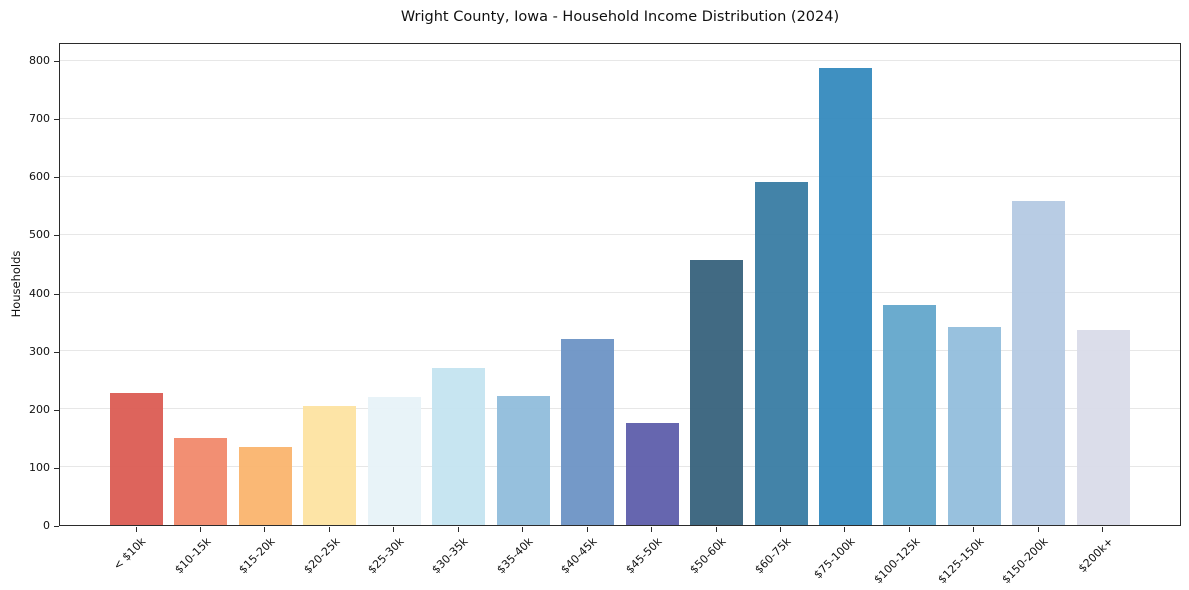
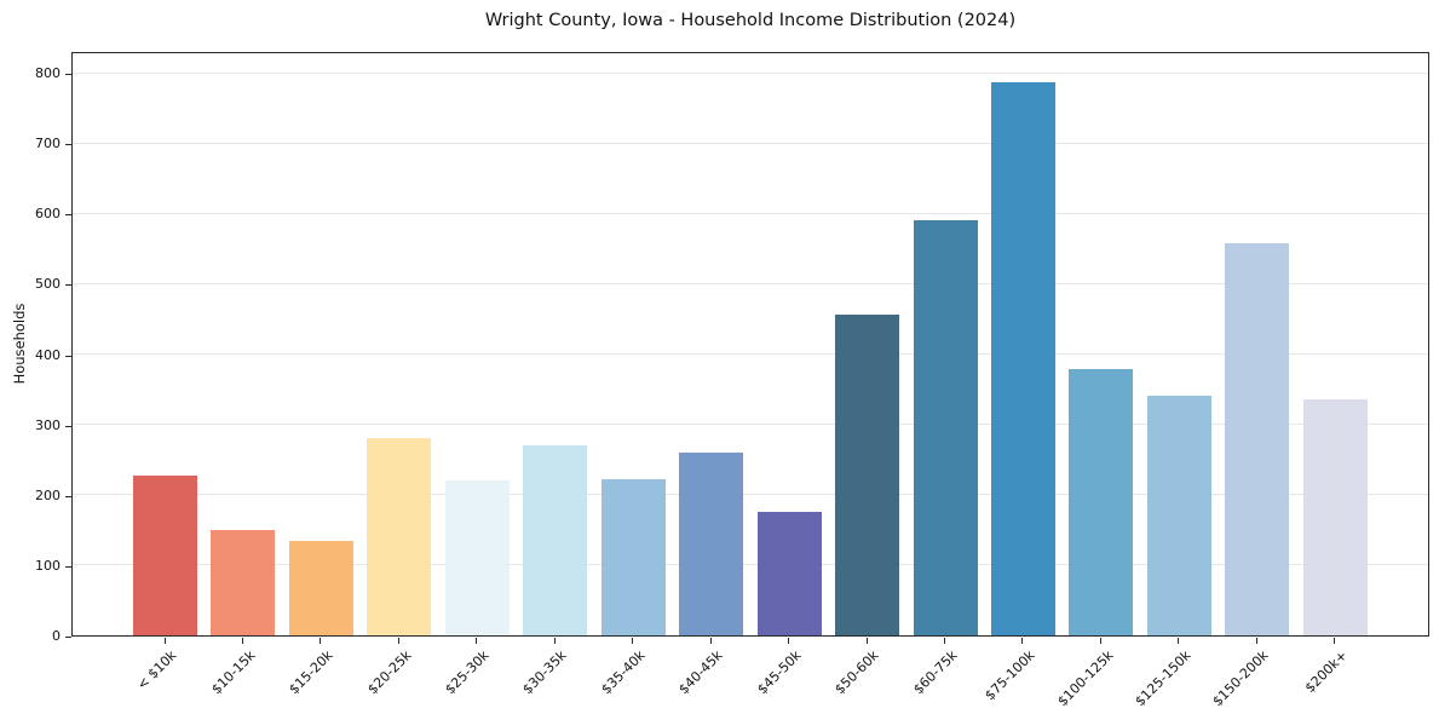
$20-25k: 200 -> 280
$40-45k: 320 -> 260
